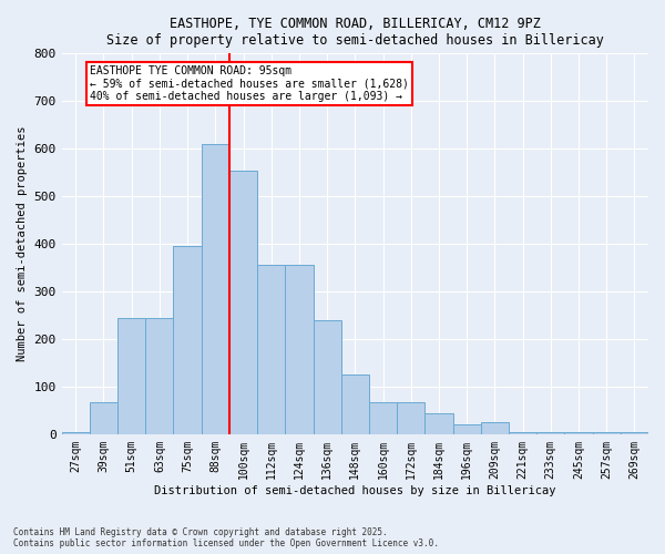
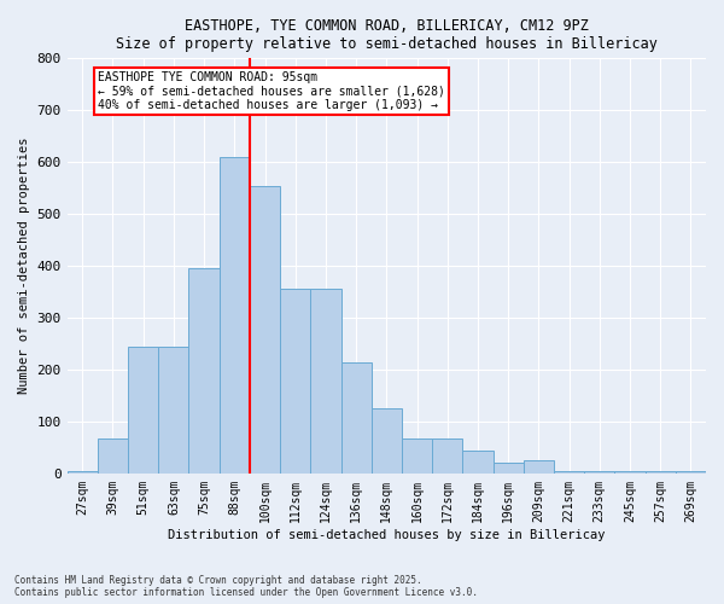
136sqm: 240 -> 215
